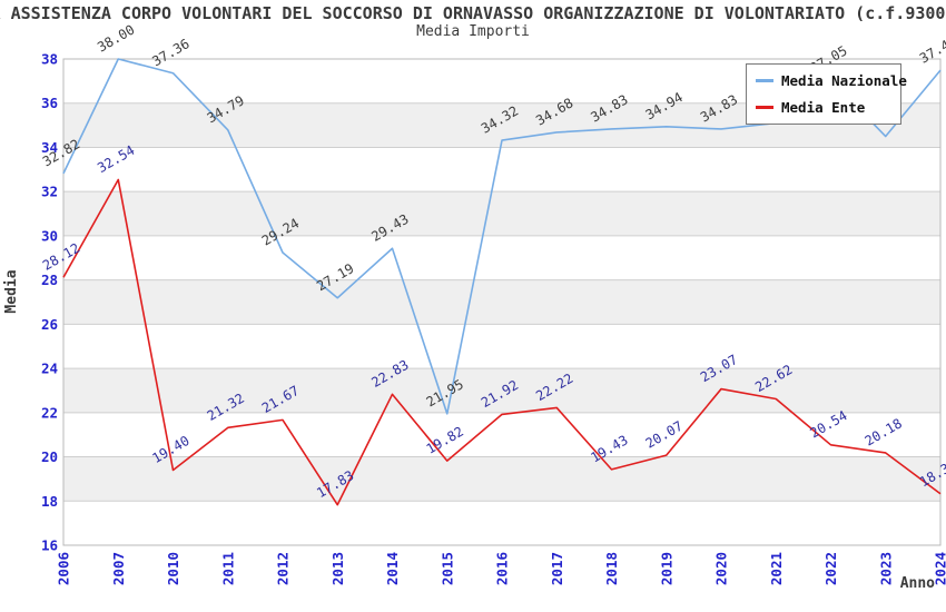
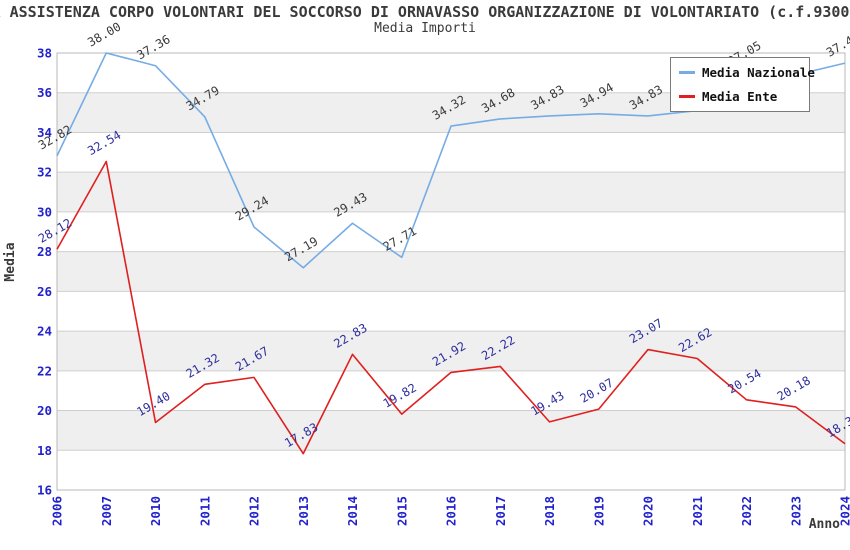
Media Nazionale/2015: 21.95 -> 27.71
Media Nazionale/2023: 34.5 -> 36.9
